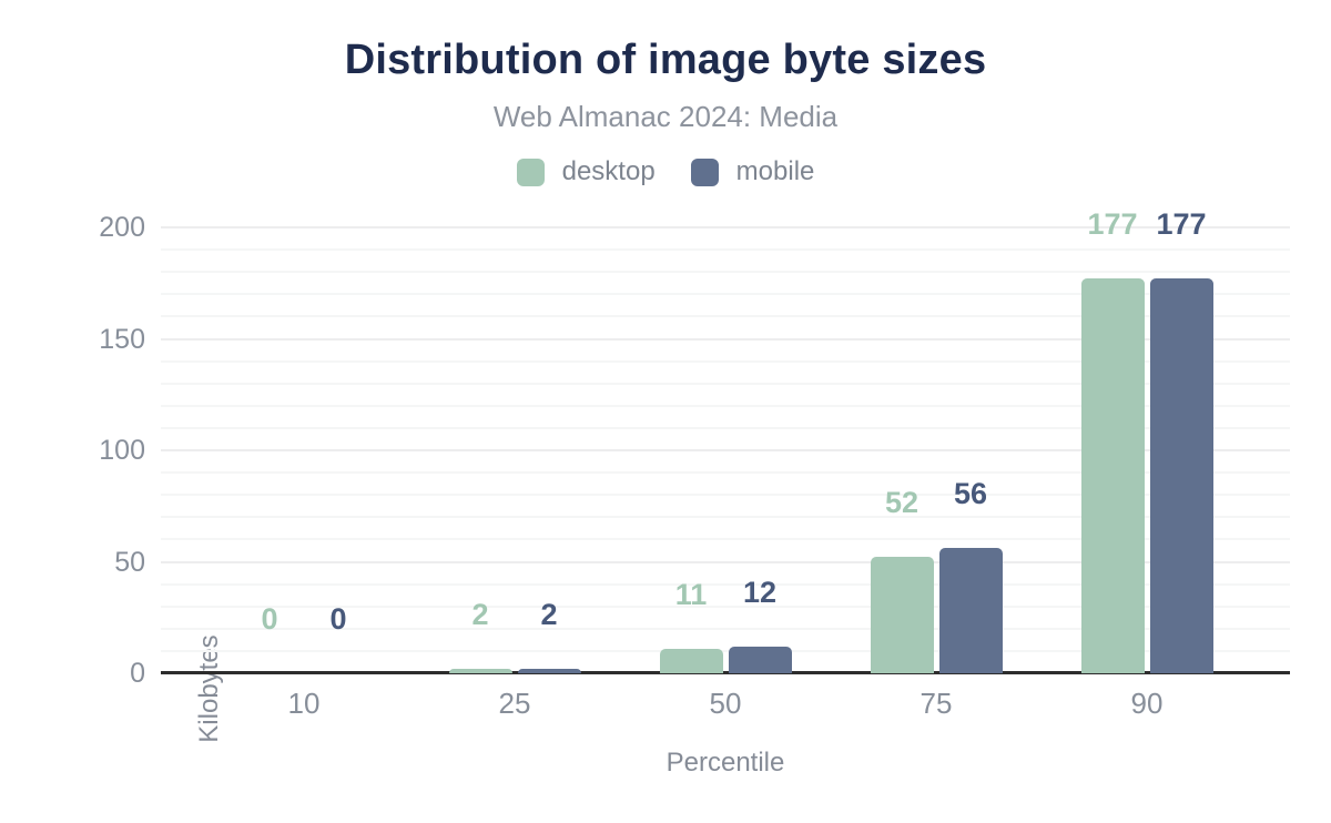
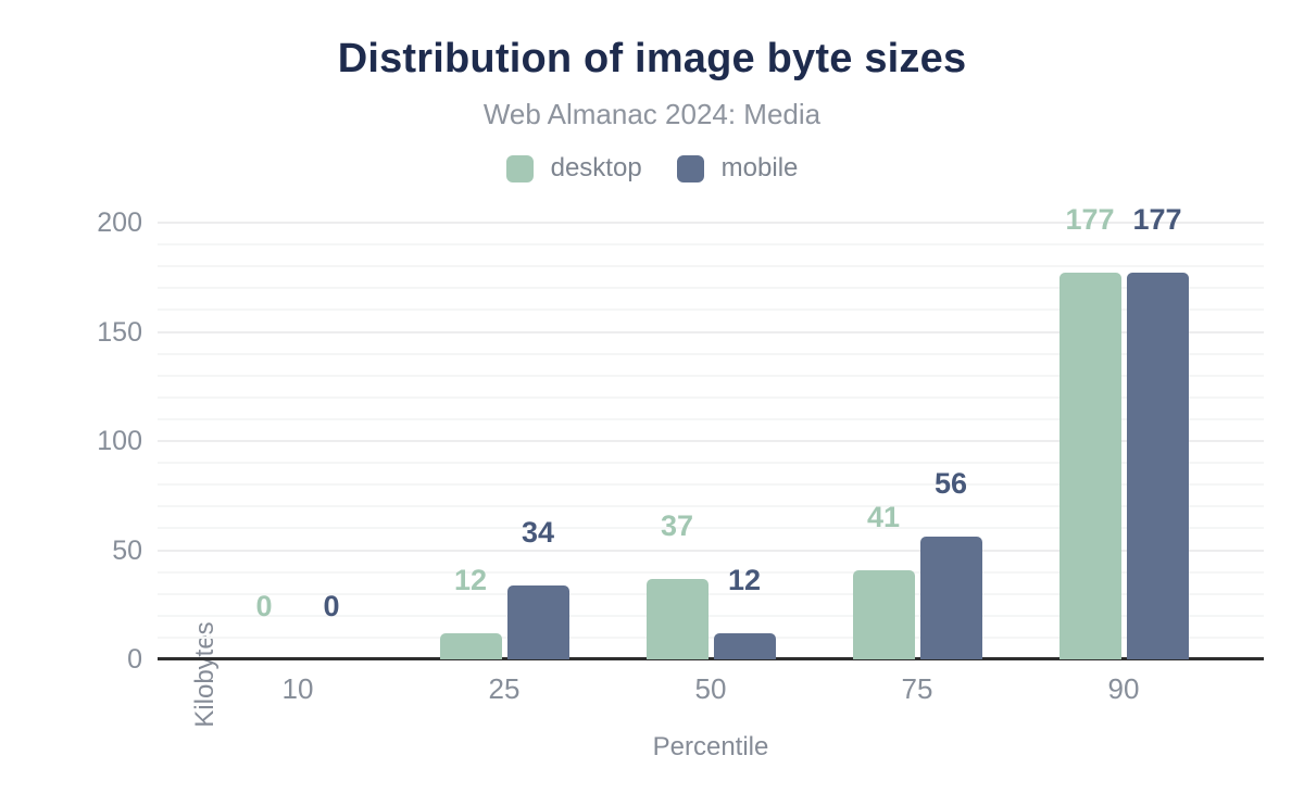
desktop/25: 2 -> 12
mobile/25: 2 -> 34
desktop/50: 11 -> 37
desktop/75: 52 -> 41
